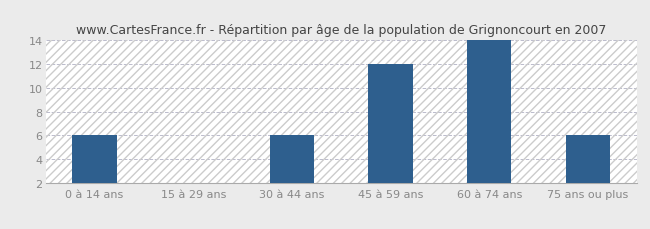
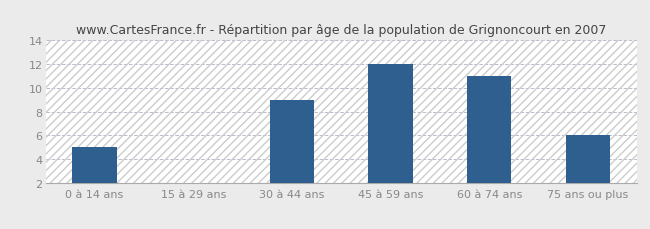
0 à 14 ans: 6 -> 5
30 à 44 ans: 6 -> 9
60 à 74 ans: 14 -> 11
